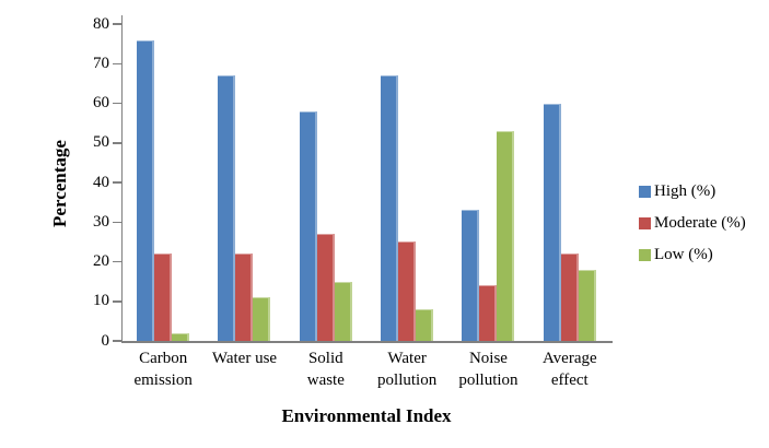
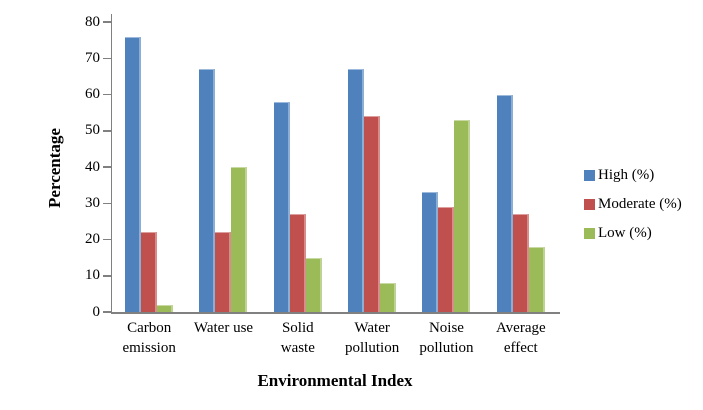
Low (%)/Water use: 11 -> 40
Moderate (%)/Water pollution: 25 -> 54
Moderate (%)/Noise pollution: 14 -> 29
Moderate (%)/Average effect: 22 -> 27
